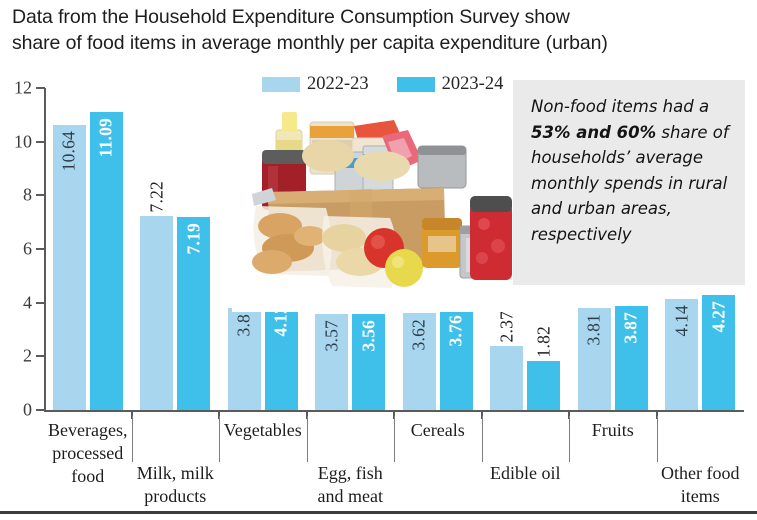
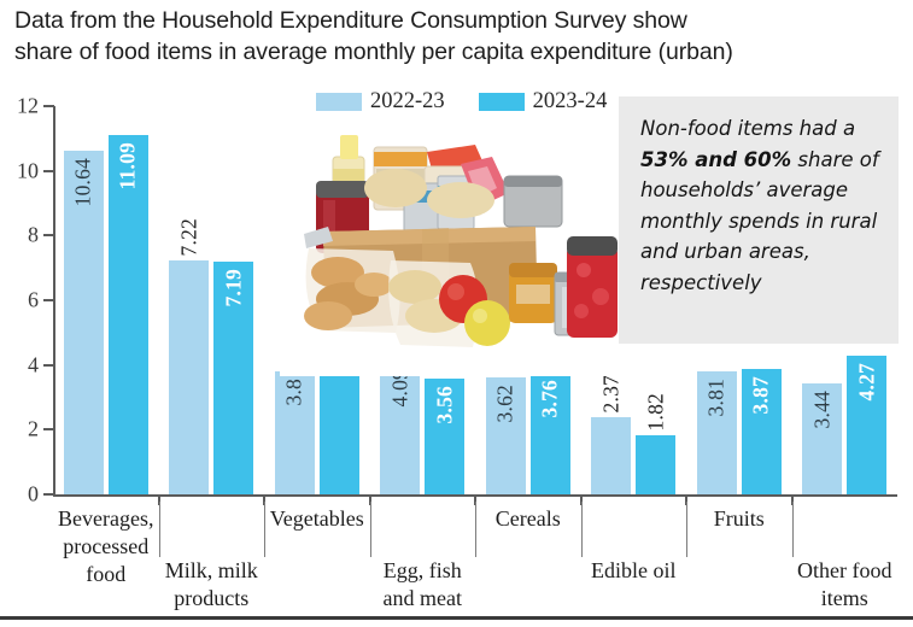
2023-24/Vegetables: 4.12 -> 5.90
2022-23/Egg, fish and meat: 3.57 -> 4.09
2022-23/Other food items: 4.14 -> 3.44
